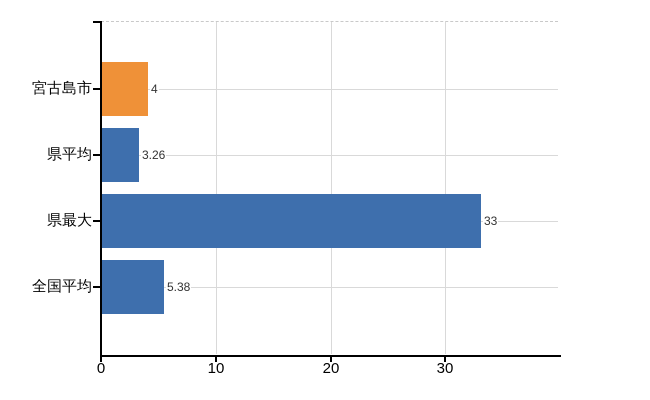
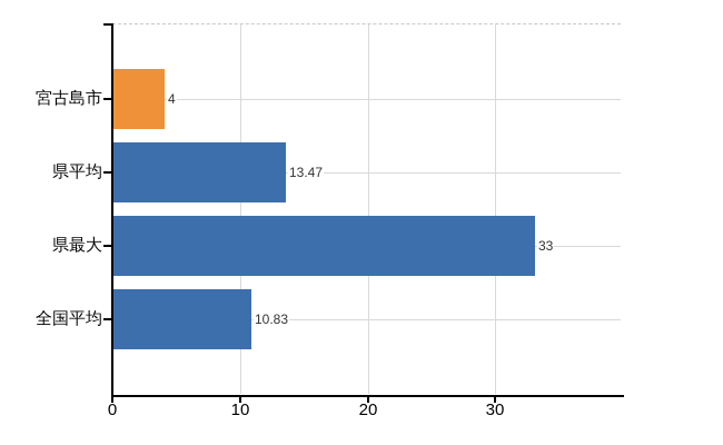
県平均: 3.26 -> 13.47
全国平均: 5.38 -> 10.83
